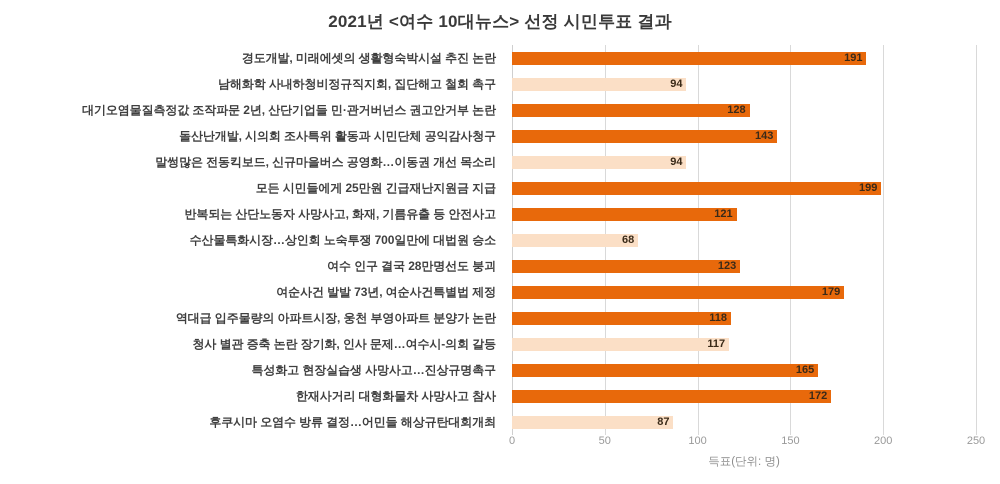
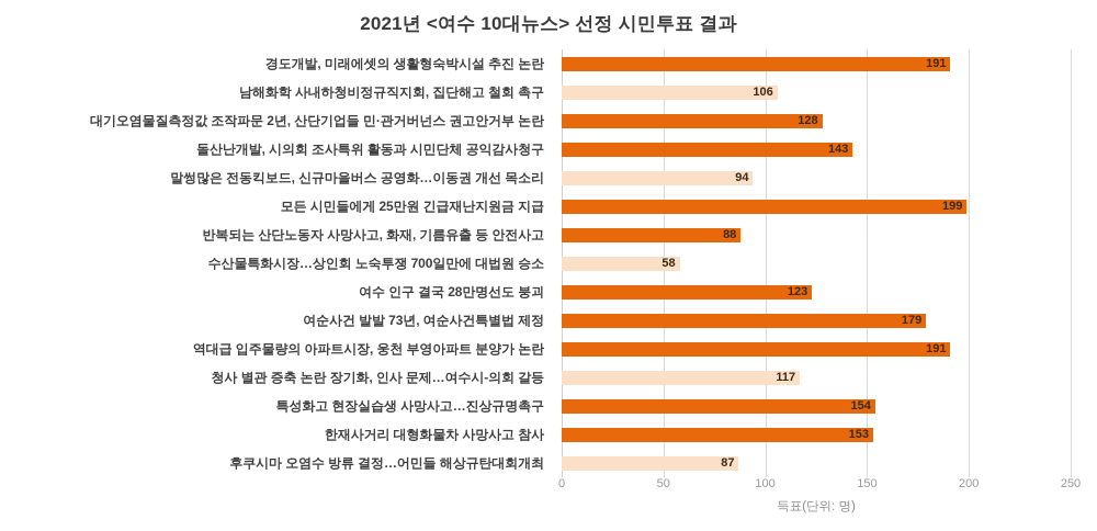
남해화학 사내하청비정규직지회, 집단해고 철회 촉구: 94 -> 106
반복되는 산단노동자 사망사고, 화재, 기름유출 등 안전사고: 121 -> 88
수산물특화시장…상인회 노숙투쟁 700일만에 대법원 승소: 68 -> 58
역대급 입주물량의 아파트시장, 웅천 부영아파트 분양가 논란: 118 -> 191
특성화고 현장실습생 사망사고…진상규명촉구: 165 -> 154
한재사거리 대형화물차 사망사고 참사: 172 -> 153
